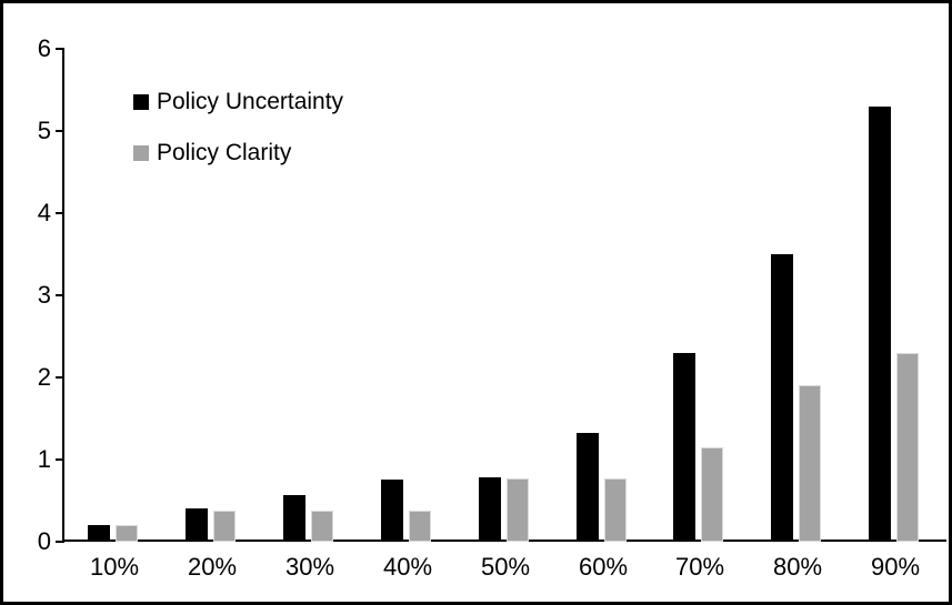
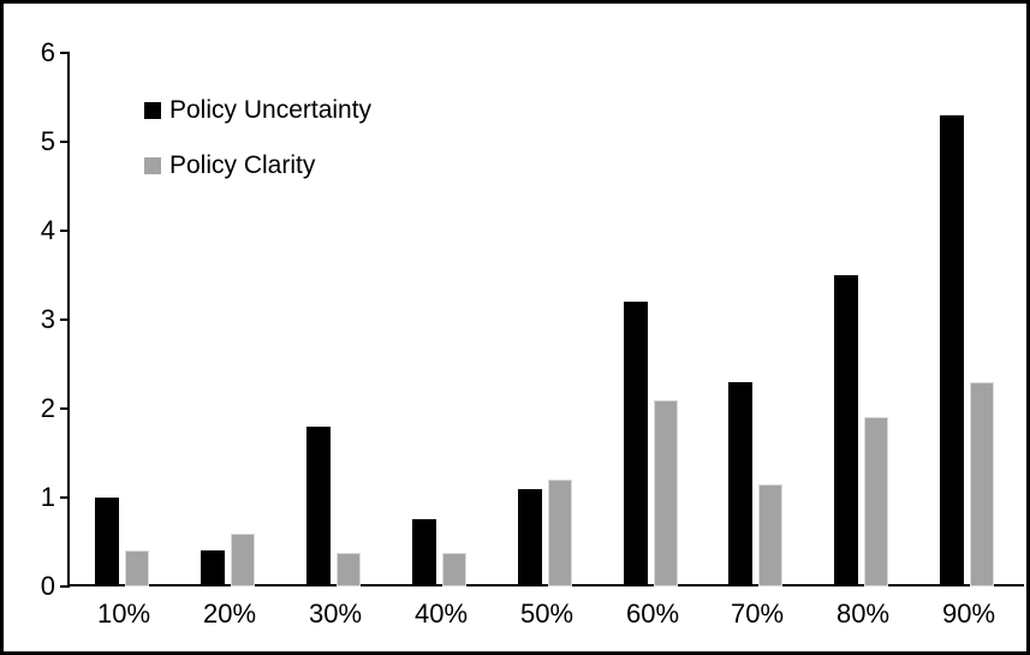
Policy Uncertainty/10%: 0.2 -> 1.0
Policy Clarity/10%: 0.2 -> 0.4
Policy Clarity/20%: 0.4 -> 0.6
Policy Uncertainty/30%: 0.6 -> 1.8
Policy Uncertainty/50%: 0.8 -> 1.1
Policy Clarity/50%: 0.8 -> 1.2
Policy Uncertainty/60%: 1.3 -> 3.2
Policy Clarity/60%: 0.8 -> 2.1
